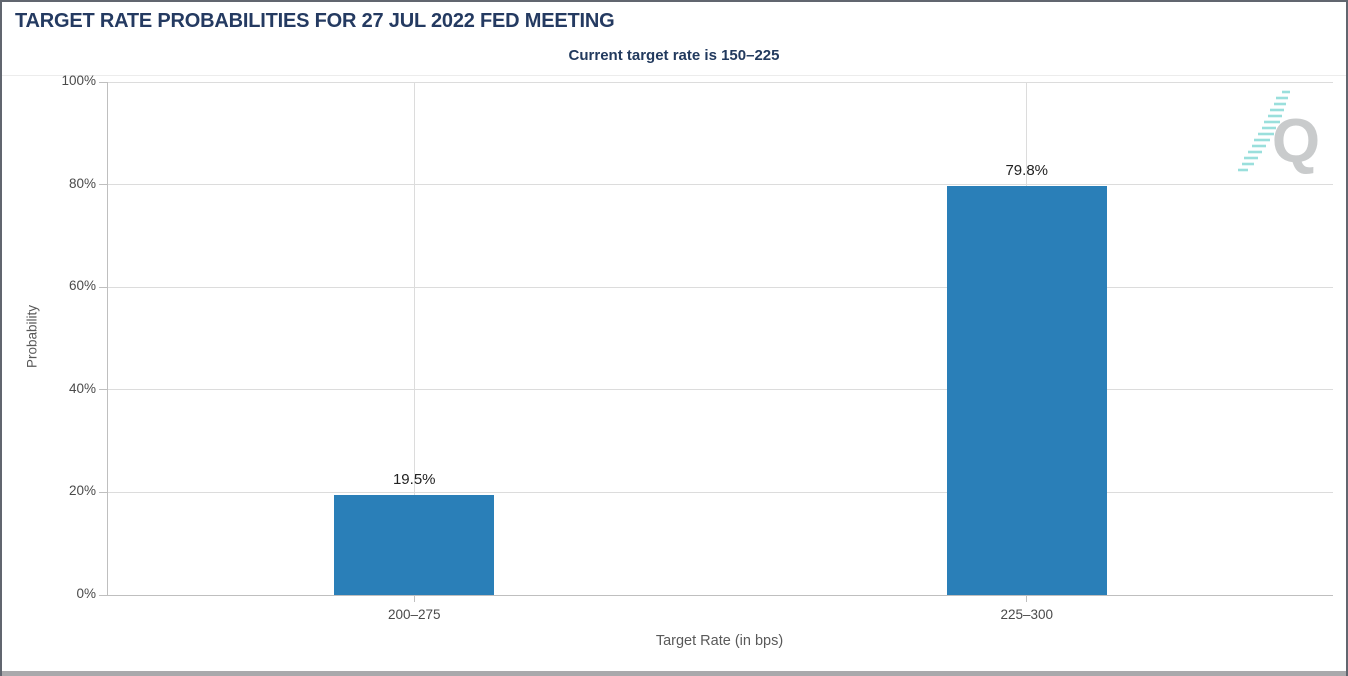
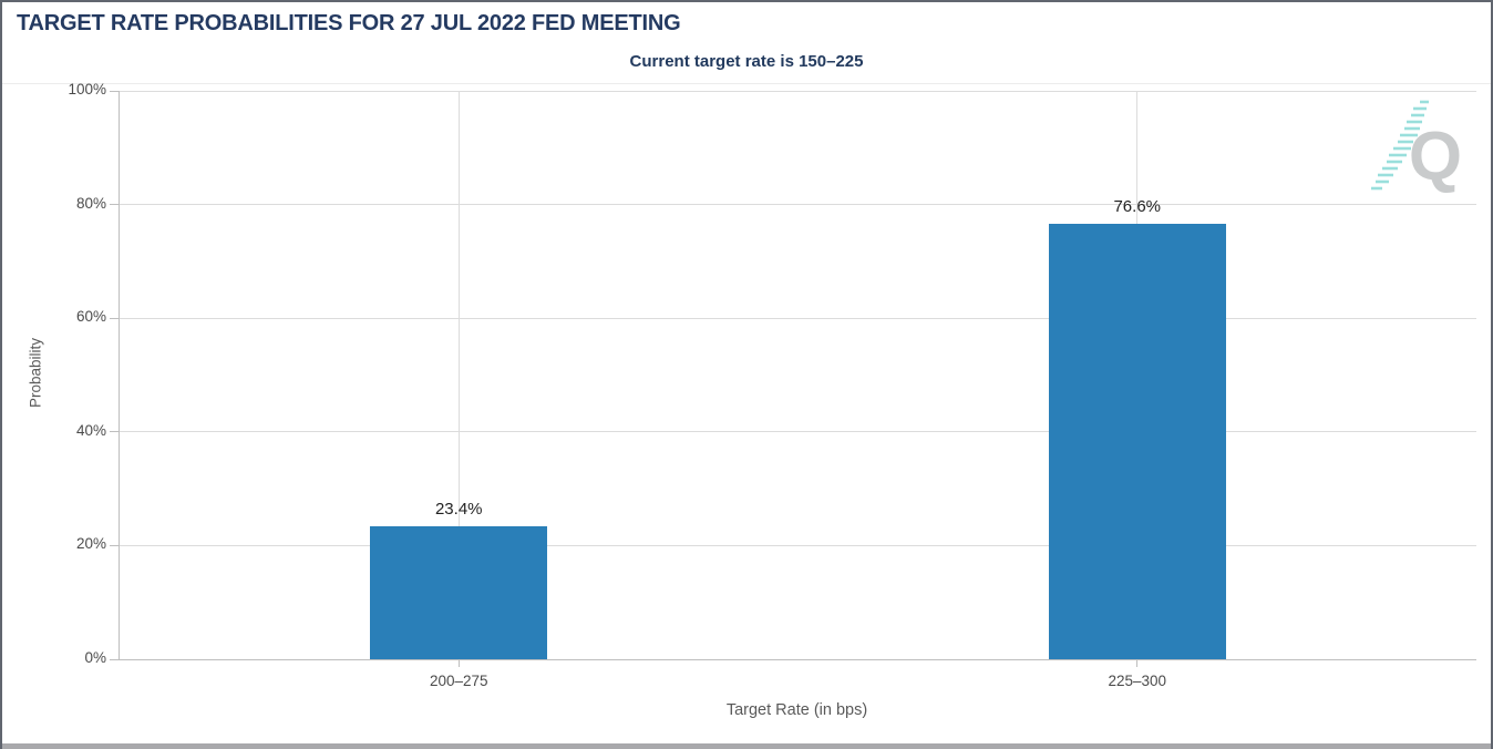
200–275: 19.5% -> 23.4%
225–300: 79.8% -> 76.6%
